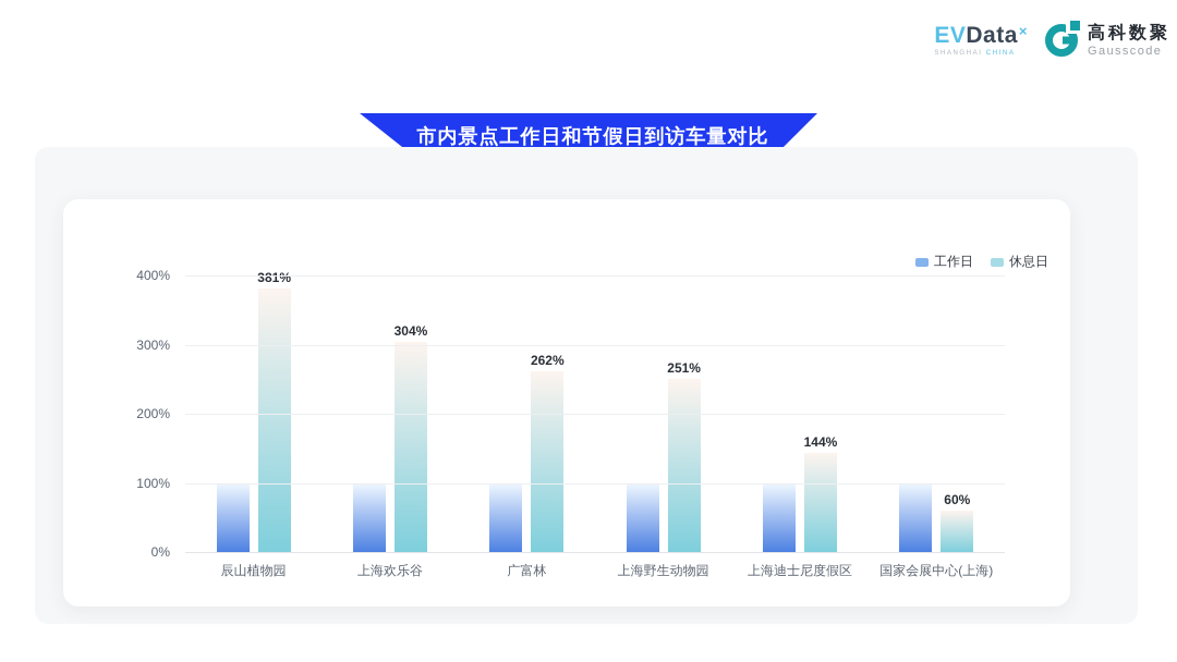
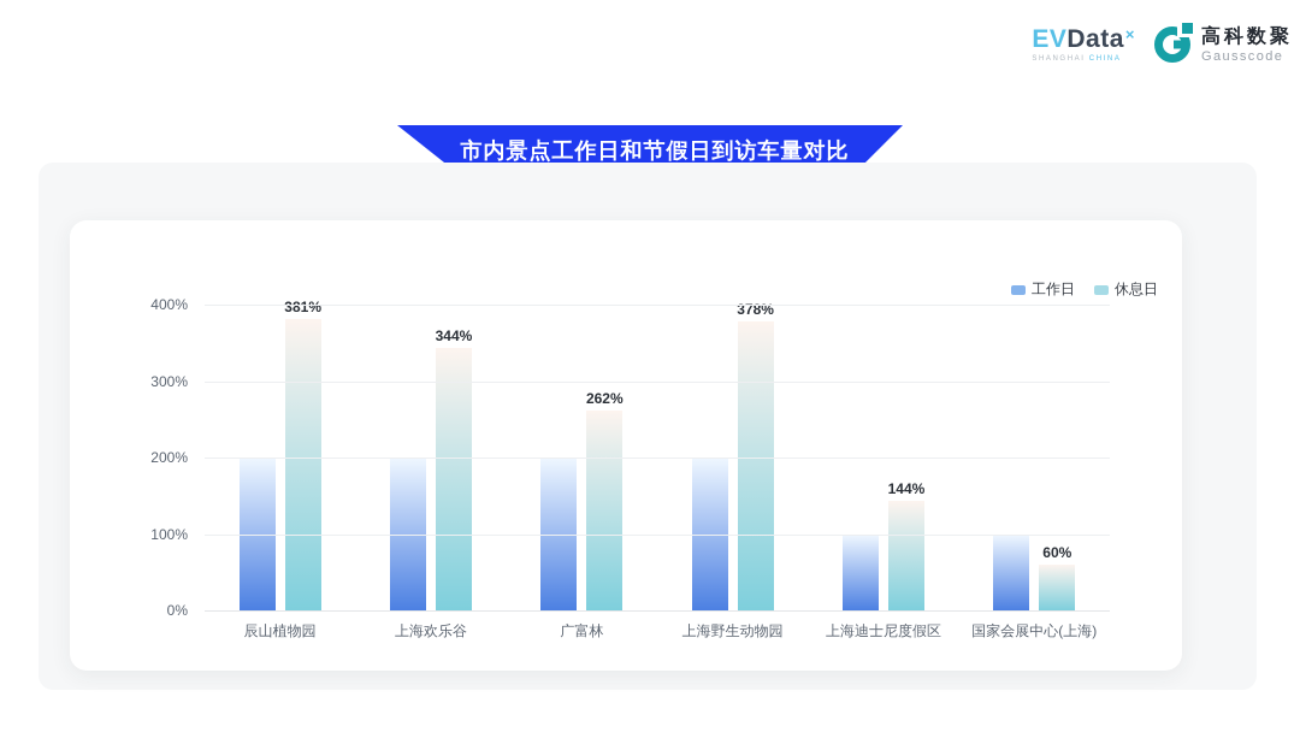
工作日/辰山植物园: 100% -> 200%
工作日/上海欢乐谷: 100% -> 200%
休息日/上海欢乐谷: 304% -> 344%
工作日/广富林: 100% -> 200%
工作日/上海野生动物园: 100% -> 200%
休息日/上海野生动物园: 251% -> 378%
